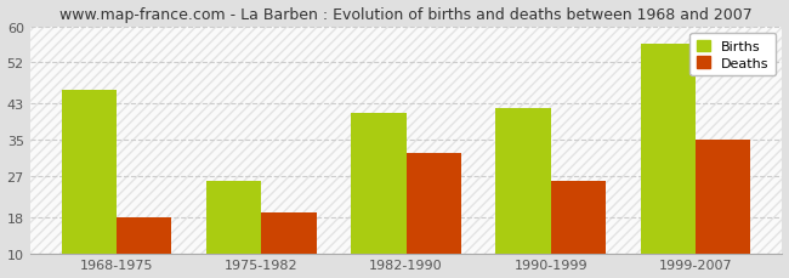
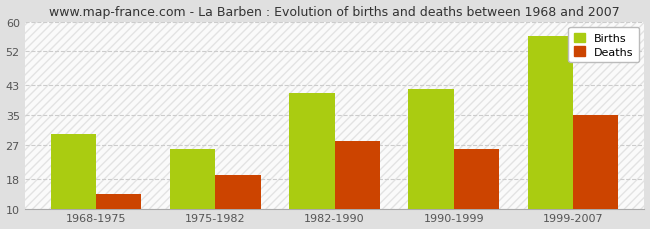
Births/1968-1975: 46 -> 30
Deaths/1968-1975: 18 -> 14
Deaths/1982-1990: 32 -> 28
